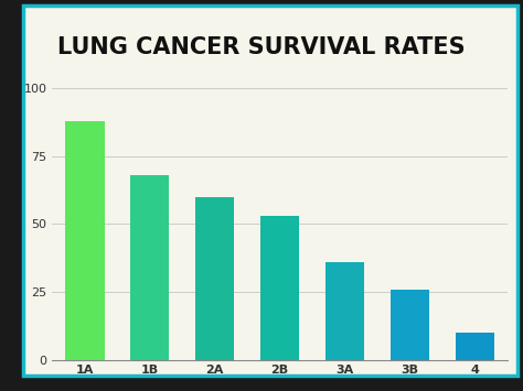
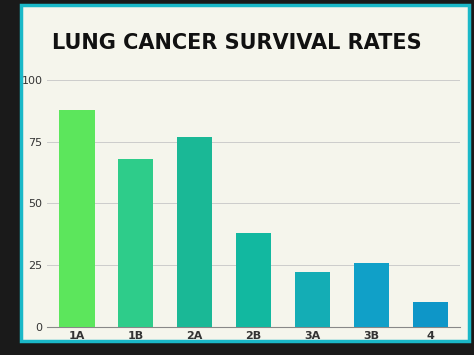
2A: 60 -> 77
2B: 53 -> 38
3A: 36 -> 22
